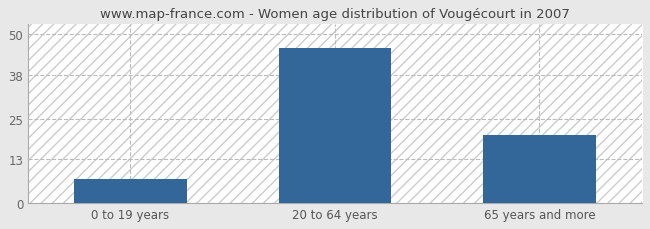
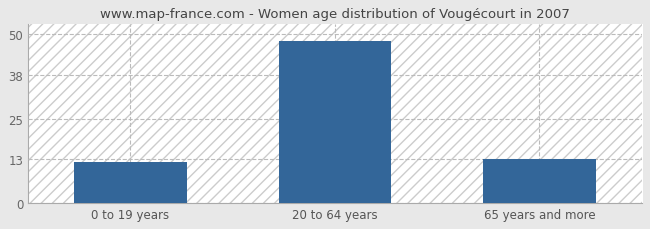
0 to 19 years: 7 -> 12
20 to 64 years: 46 -> 48
65 years and more: 20 -> 13
